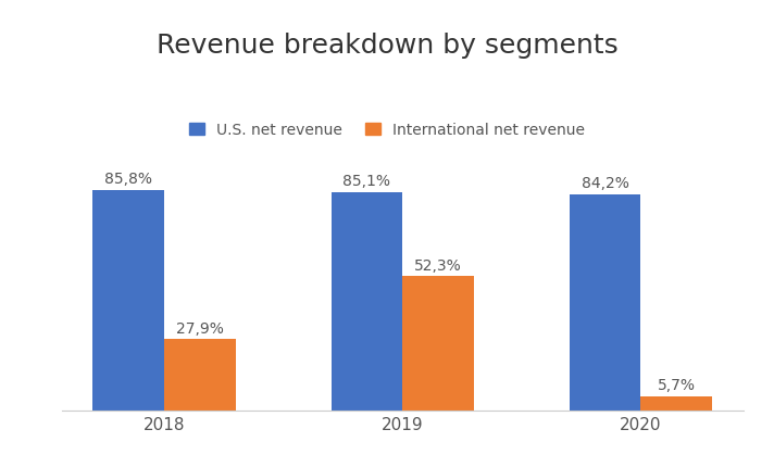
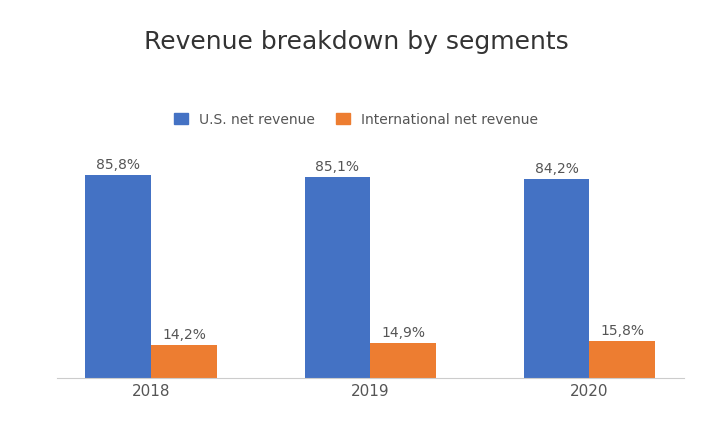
International net revenue/2018: 27,9% -> 14,2%
International net revenue/2019: 52,3% -> 14,9%
International net revenue/2020: 5,7% -> 15,8%
